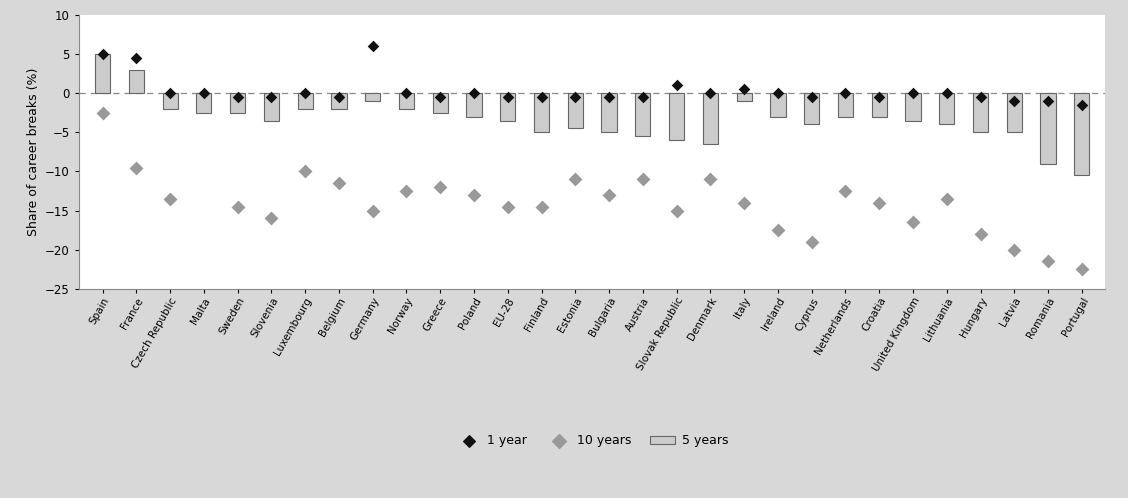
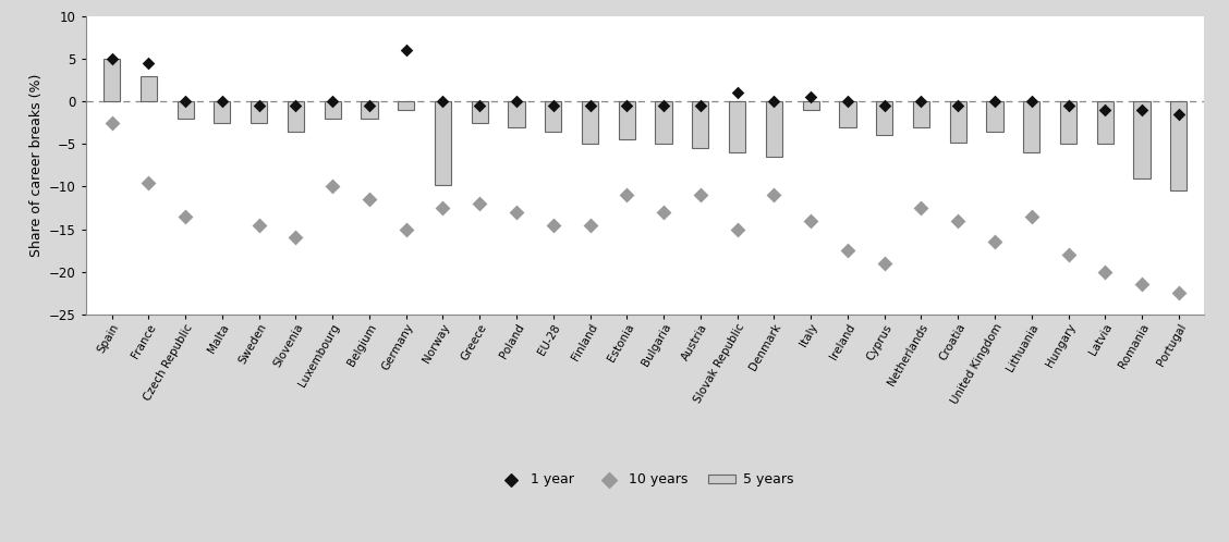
5 years/Norway: -2.0 -> -9.8
5 years/Croatia: -3.0 -> -4.8
5 years/Lithuania: -4.0 -> -6.0
